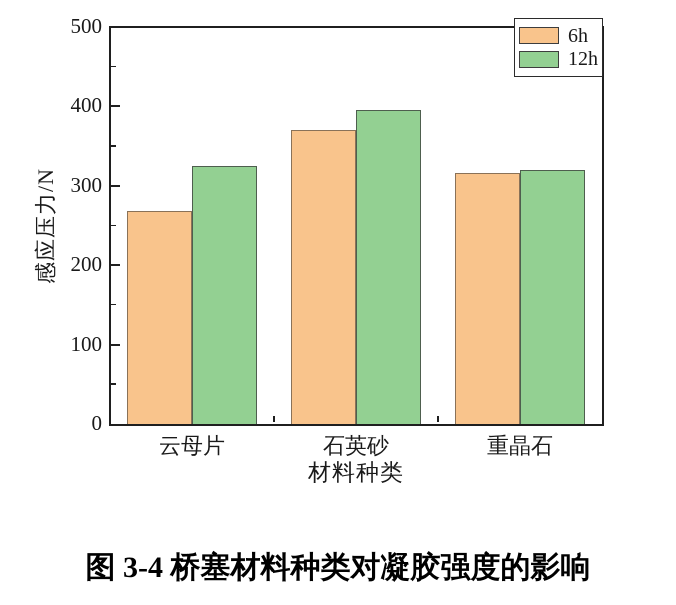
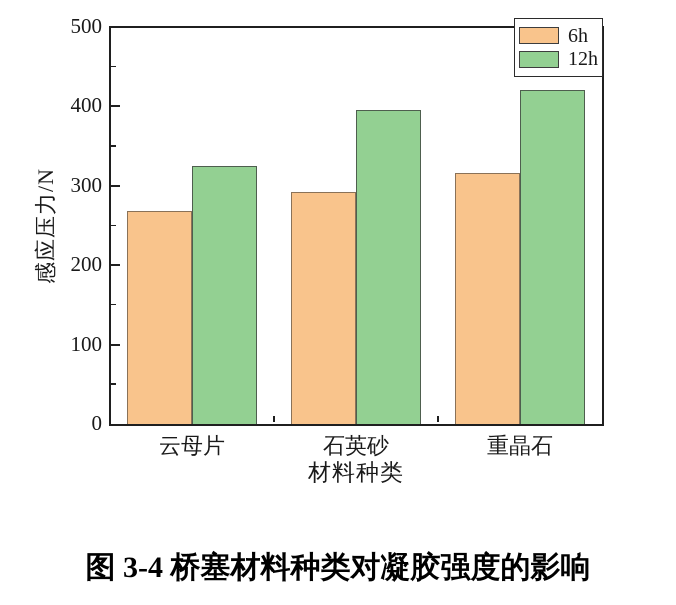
6h/石英砂: 370 -> 290
12h/重晶石: 320 -> 420
